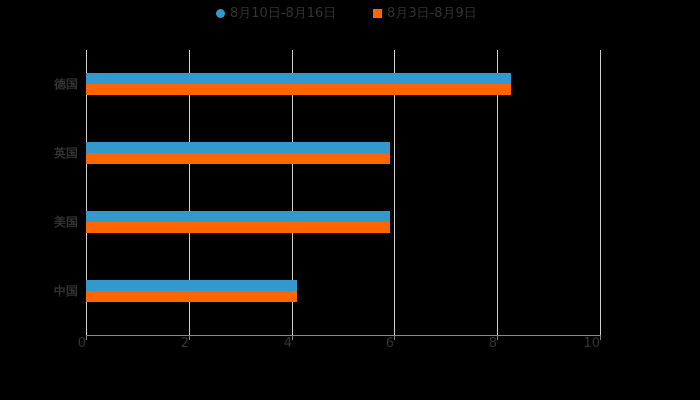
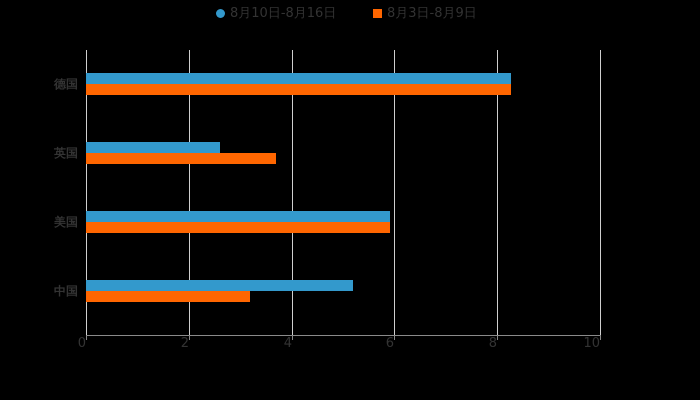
8月10日-8月16日/英国: 5.9 -> 2.6
8月3日-8月9日/英国: 5.9 -> 3.7
8月10日-8月16日/中国: 4.1 -> 5.2
8月3日-8月9日/中国: 4.1 -> 3.2
